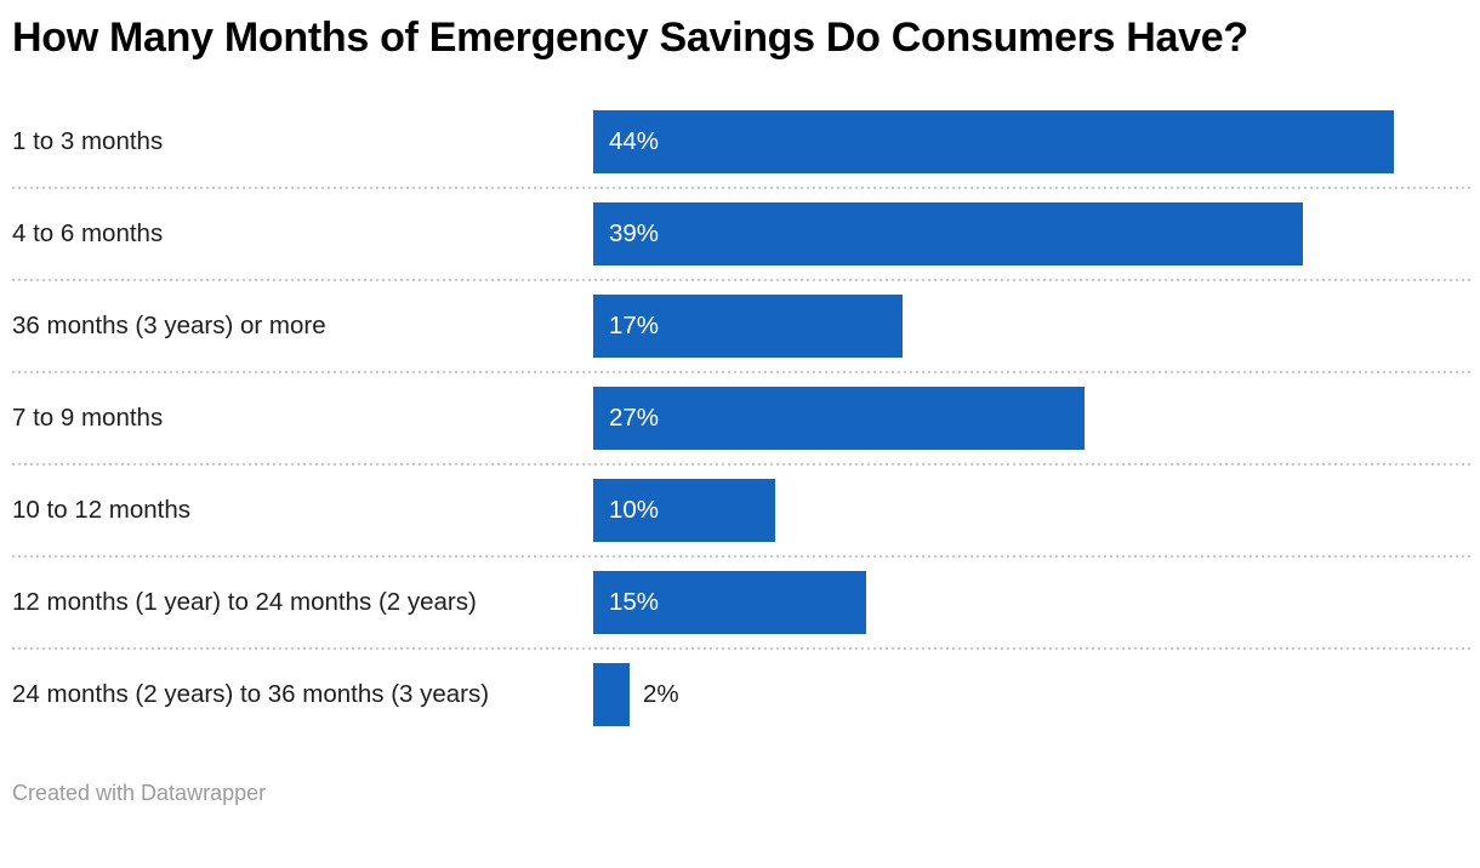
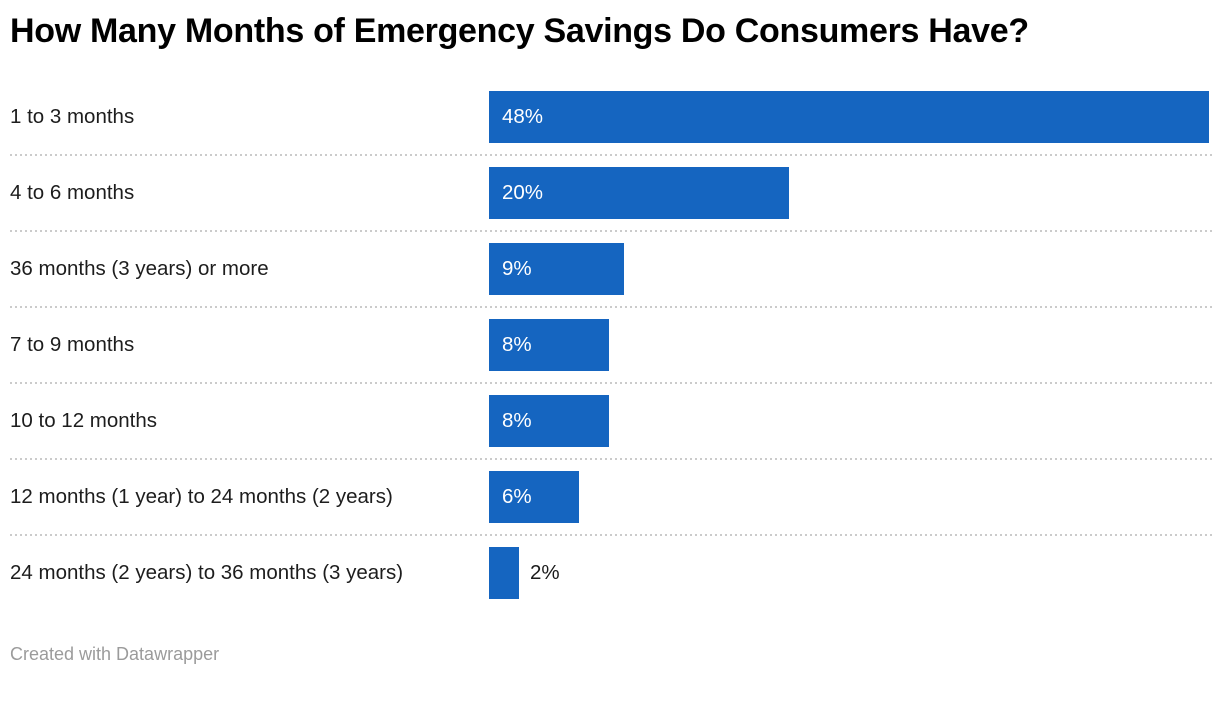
1 to 3 months: 44% -> 48%
4 to 6 months: 39% -> 20%
36 months (3 years) or more: 17% -> 9%
7 to 9 months: 27% -> 8%
10 to 12 months: 10% -> 8%
12 months (1 year) to 24 months (2 years): 15% -> 6%
